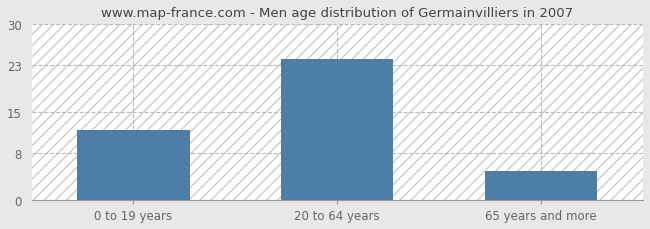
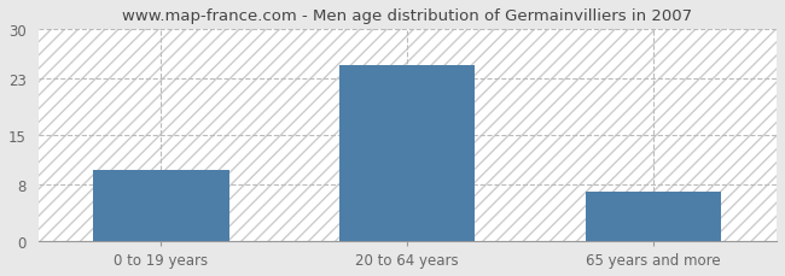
0 to 19 years: 12 -> 10
20 to 64 years: 24 -> 25
65 years and more: 5 -> 7
